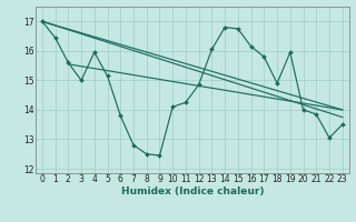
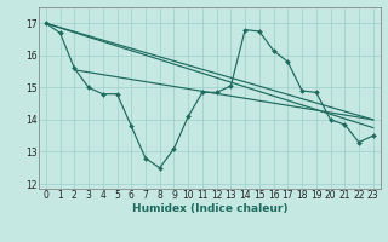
1: 16.45 -> 16.70
4: 15.95 -> 14.80
5: 15.15 -> 14.80
9: 12.45 -> 13.10
11: 14.25 -> 14.85
13: 16.05 -> 15.05
19: 15.95 -> 14.85
22: 13.05 -> 13.30
